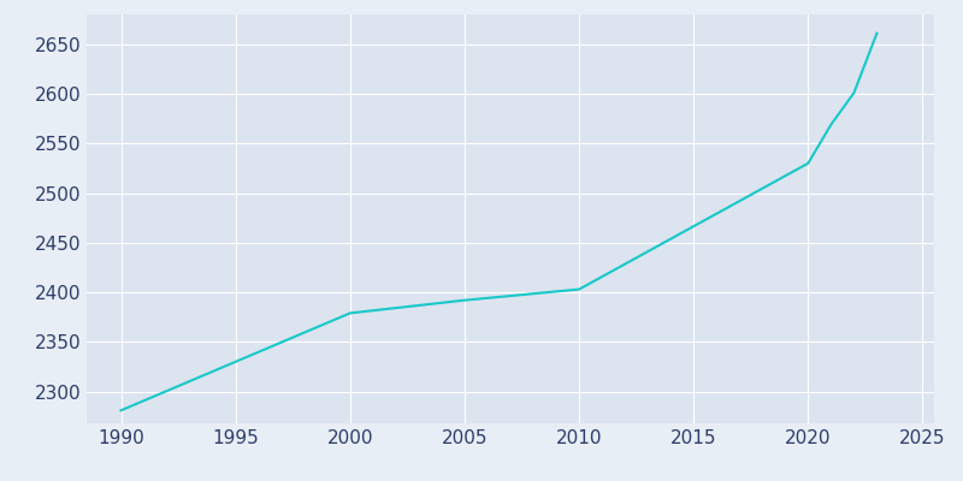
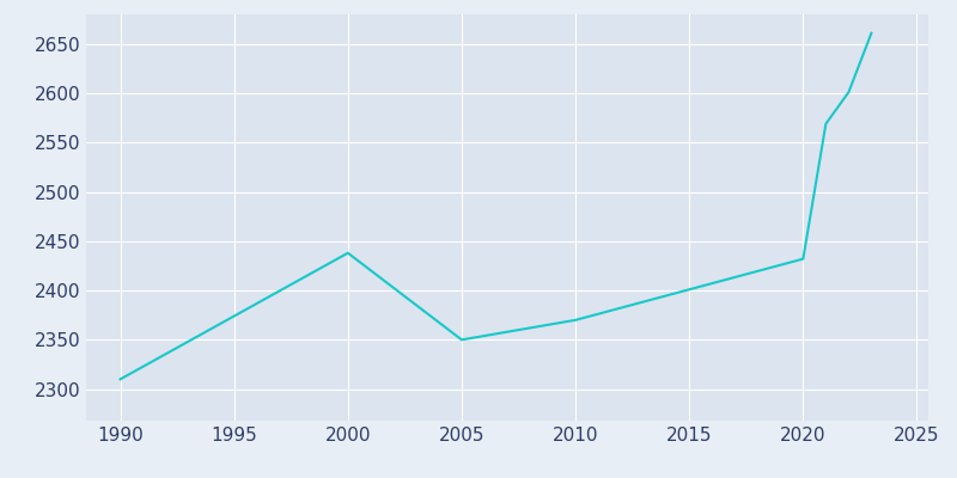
1990: 2281 -> 2310
2000: 2379 -> 2438
2005: 2392 -> 2350
2010: 2403 -> 2370
2020: 2530 -> 2432
